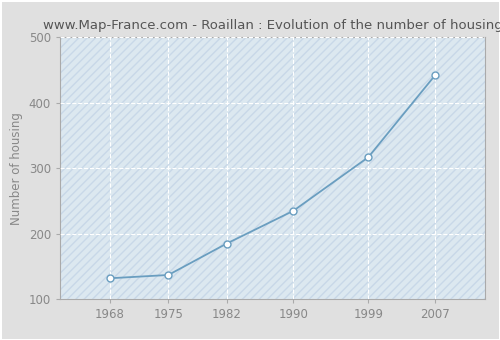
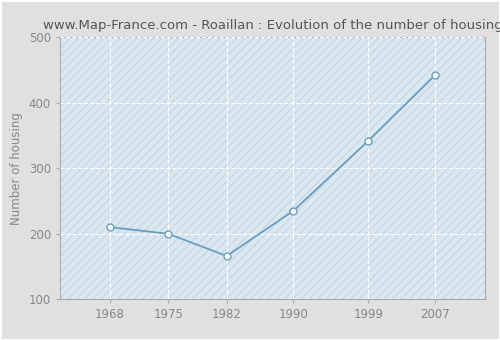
1968: 132 -> 210
1975: 137 -> 200
1982: 185 -> 166
1999: 317 -> 342
